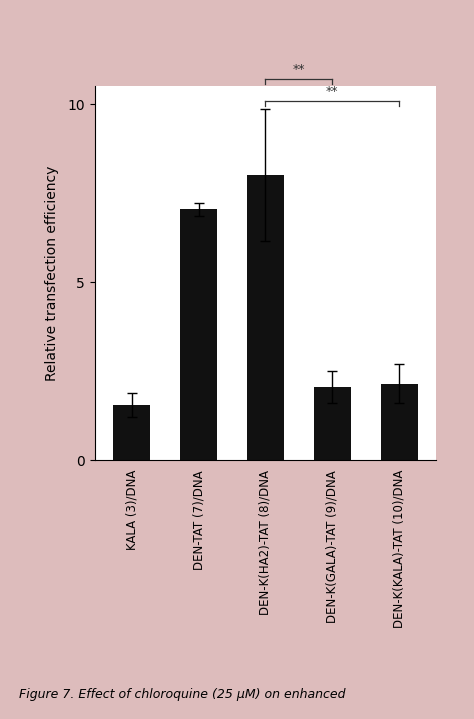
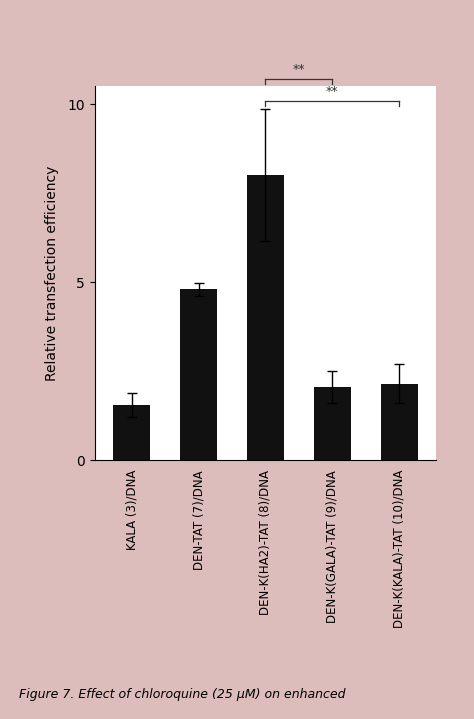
DEN-TAT (7)/DNA: 7.05 -> 4.80
